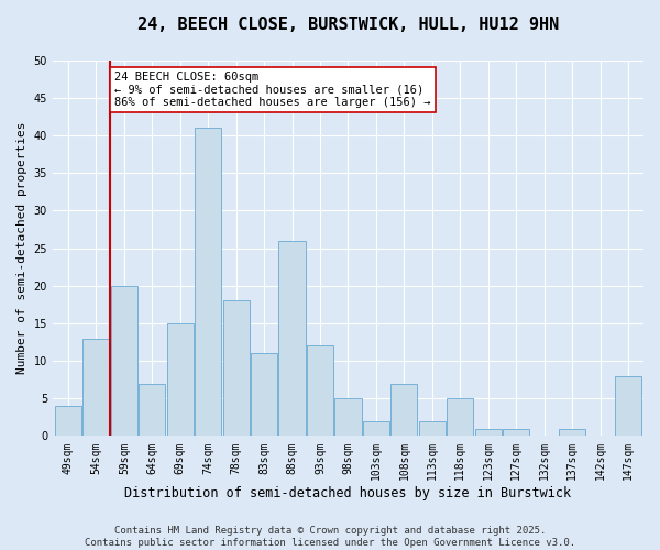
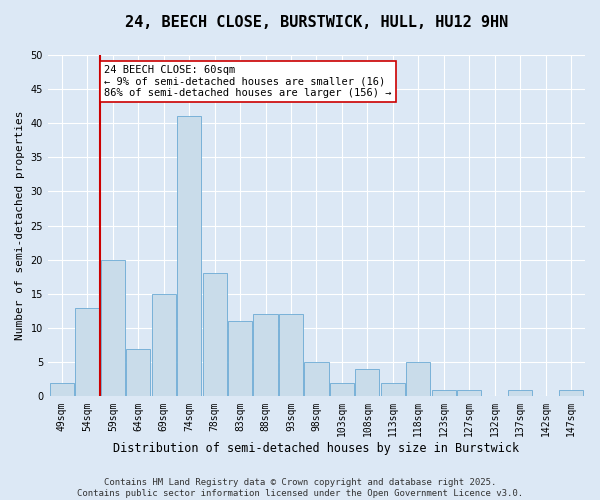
49sqm: 4 -> 2
88sqm: 26 -> 12
108sqm: 7 -> 4
147sqm: 8 -> 1
